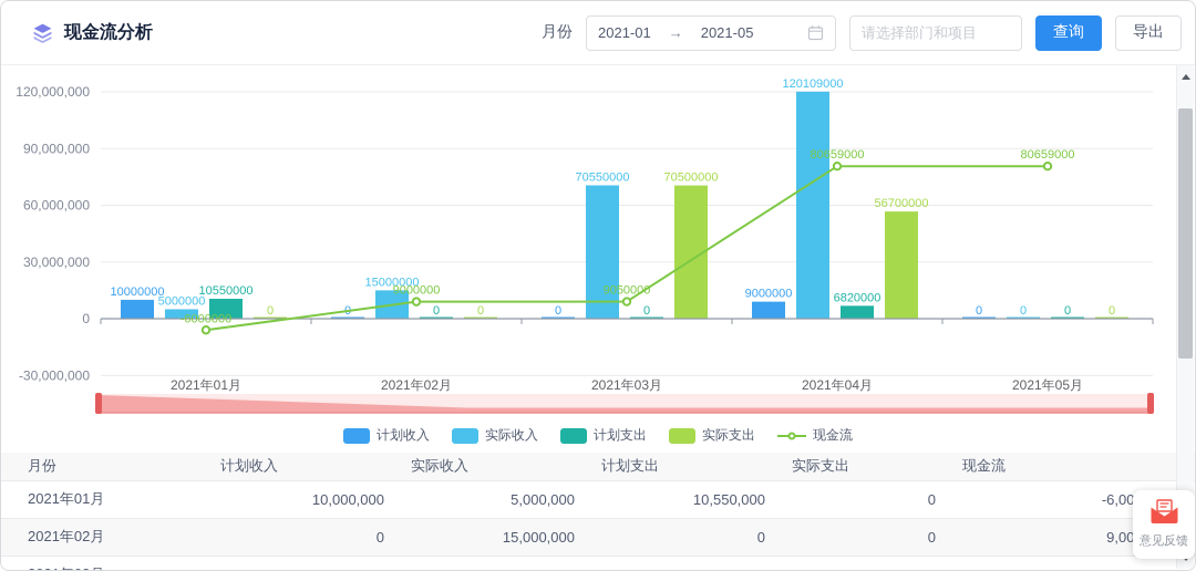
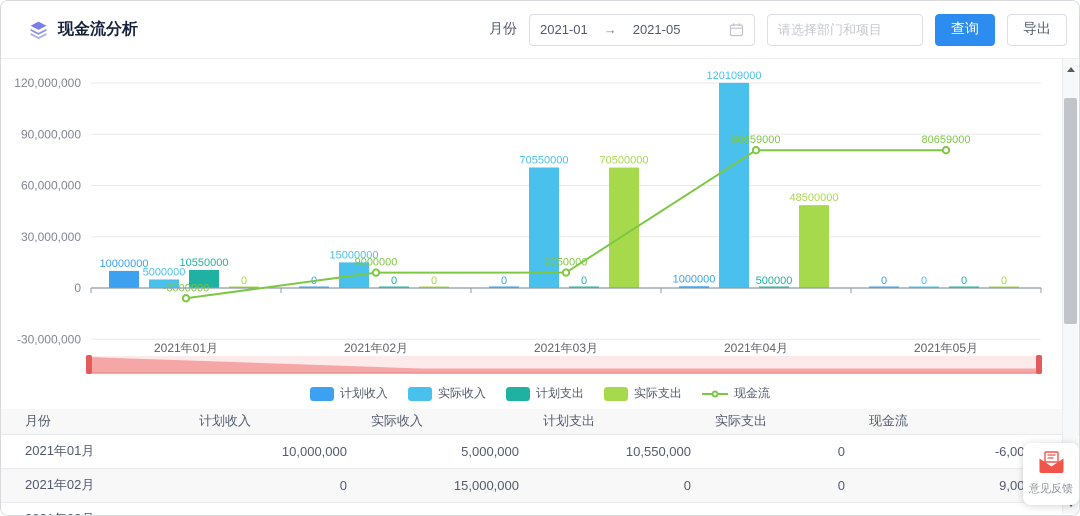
计划收入/2021年04月: 9000000 -> 1000000
计划支出/2021年04月: 6820000 -> 500000
实际支出/2021年04月: 56700000 -> 48500000
